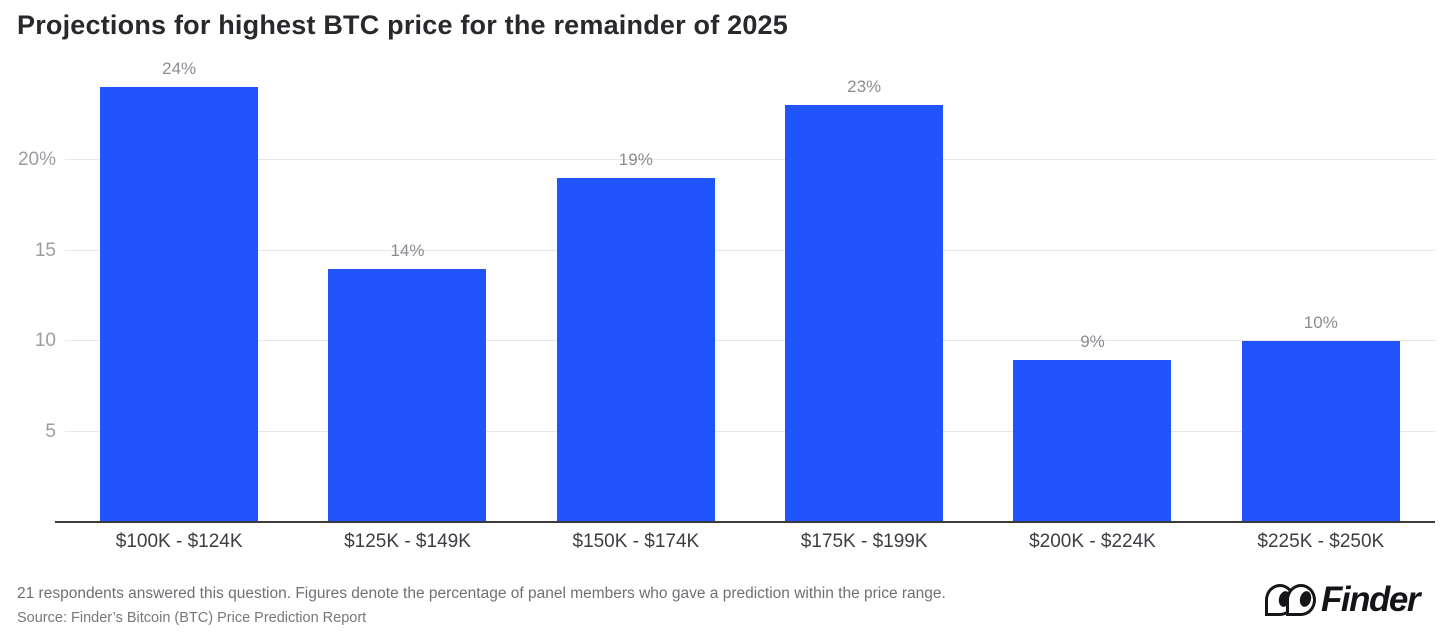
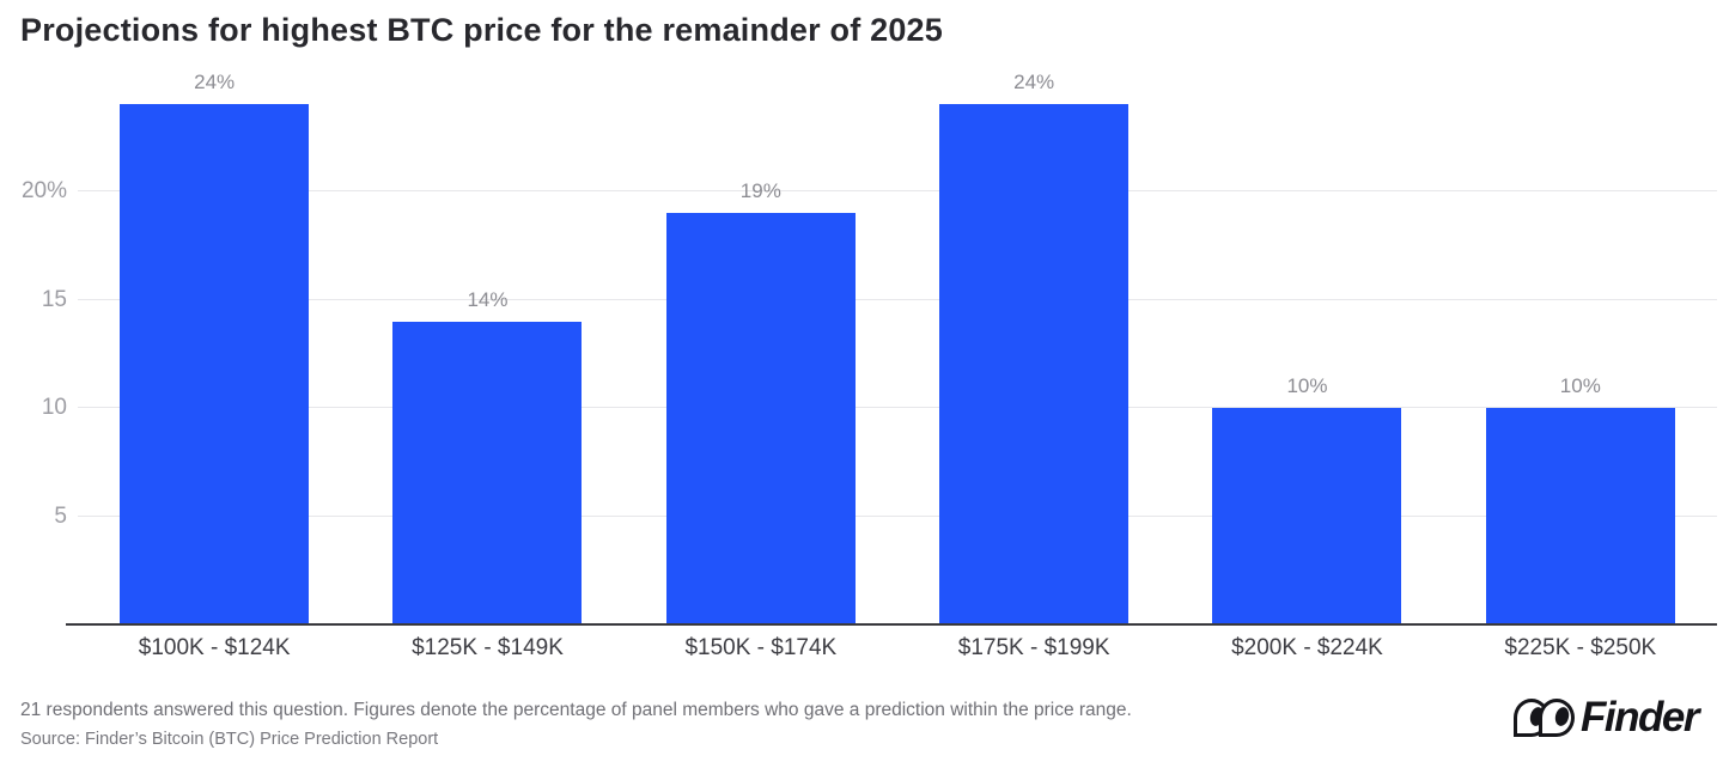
$175K - $199K: 23% -> 24%
$200K - $224K: 9% -> 10%
